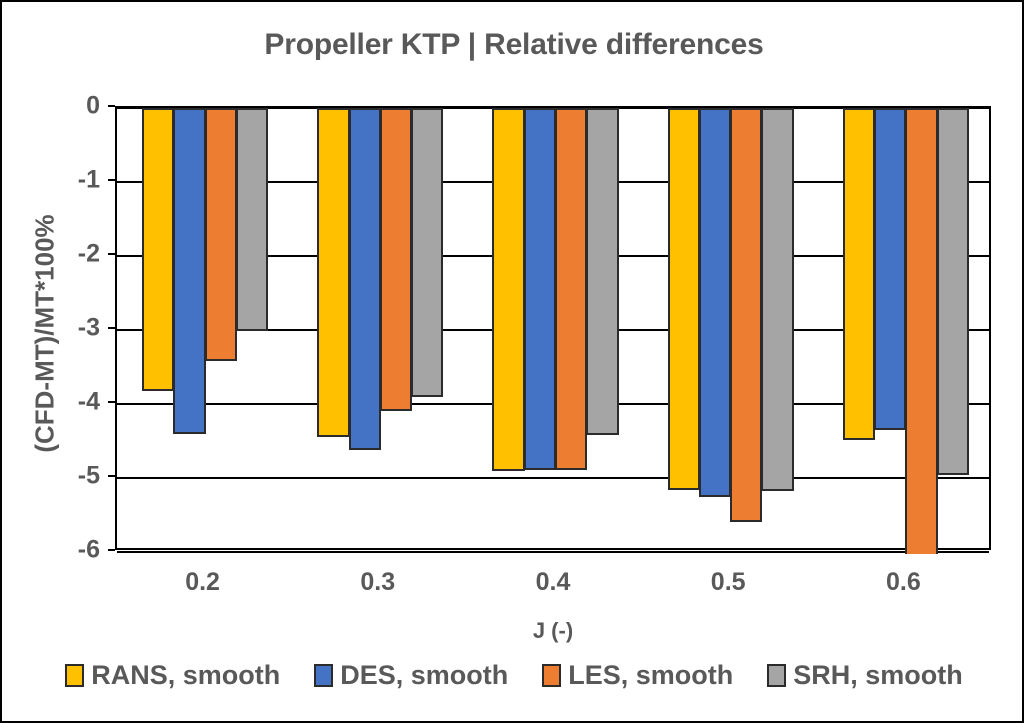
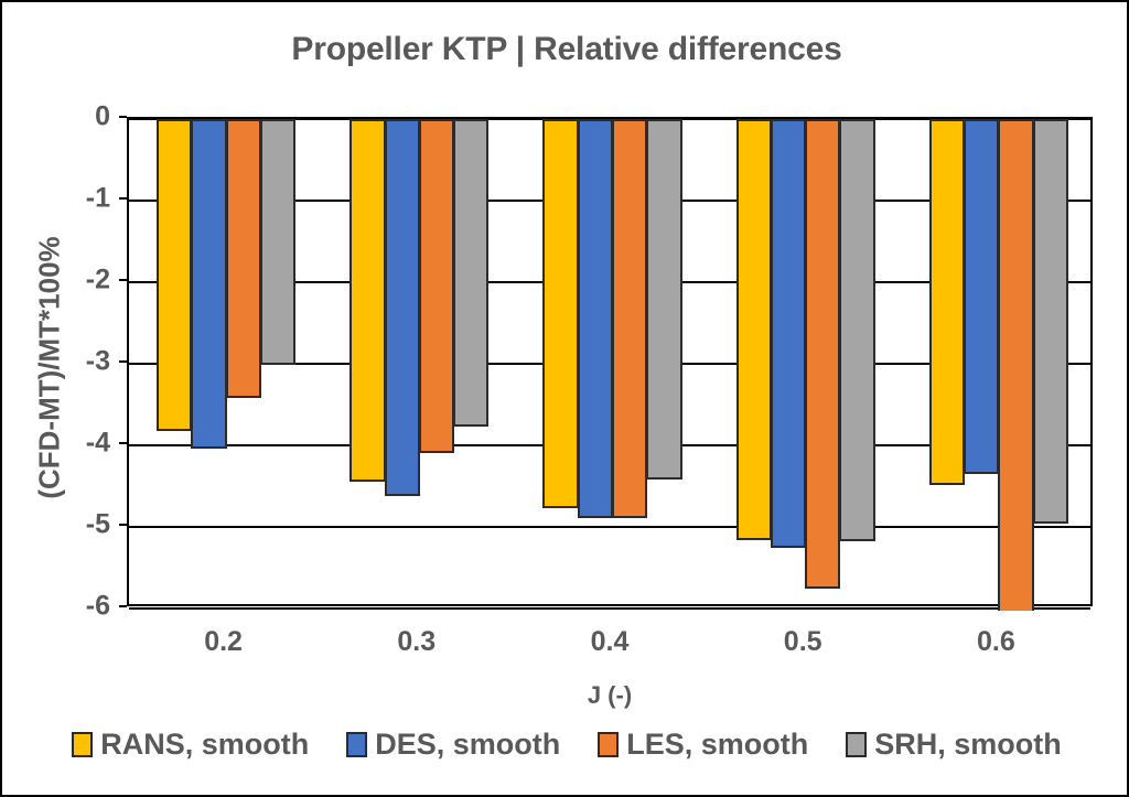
DES, smooth/0.2: -4.4 -> -4.0
SRH, smooth/0.3: -3.9 -> -3.8
RANS, smooth/0.4: -4.9 -> -4.8
LES, smooth/0.5: -5.6 -> -5.8
